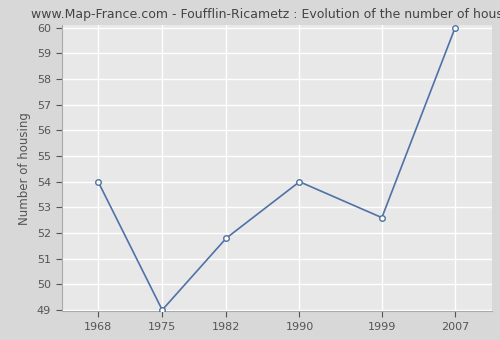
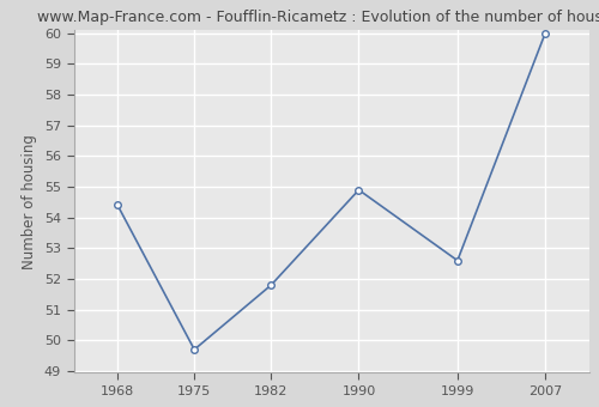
1968: 54.0 -> 54.4
1975: 49.0 -> 49.7
1990: 54.0 -> 54.9
